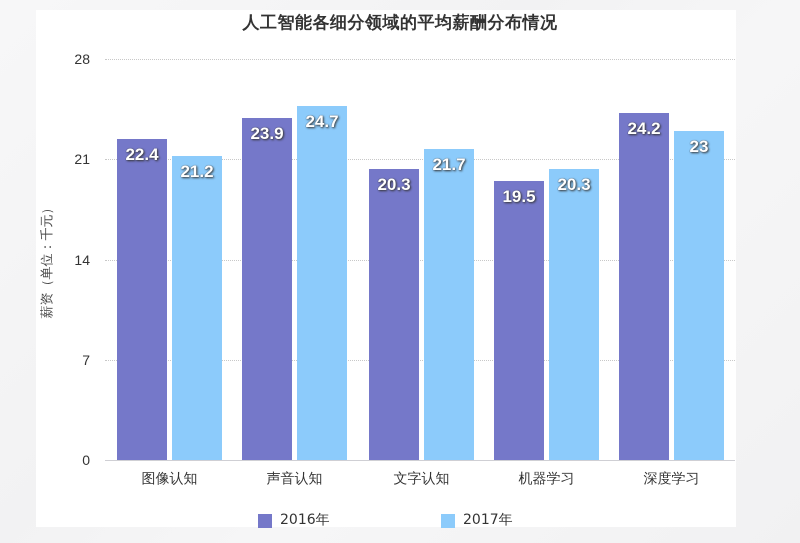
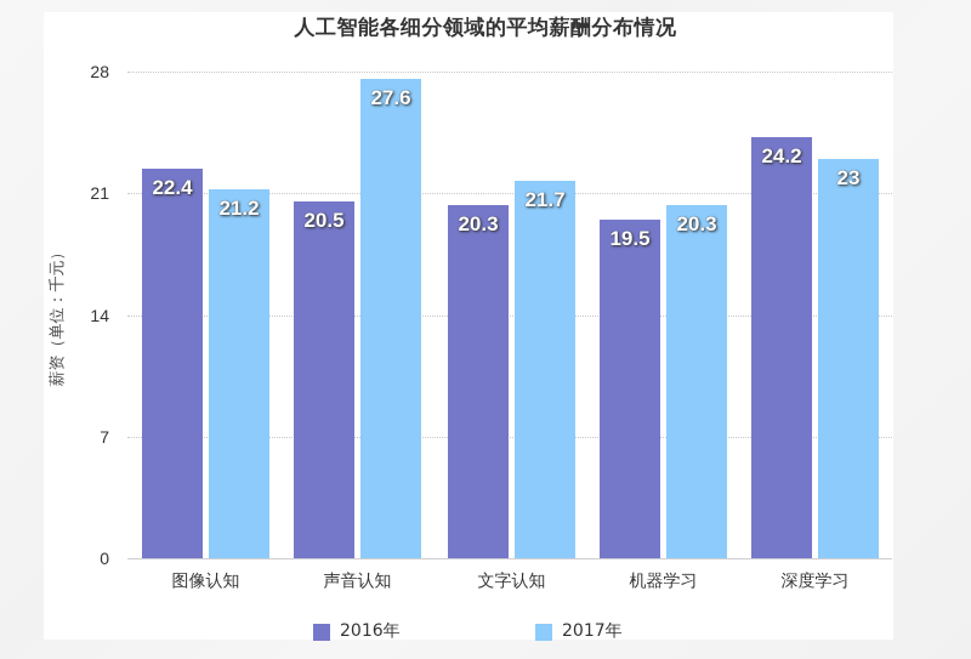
2016年/声音认知: 23.9 -> 20.5
2017年/声音认知: 24.7 -> 27.6
